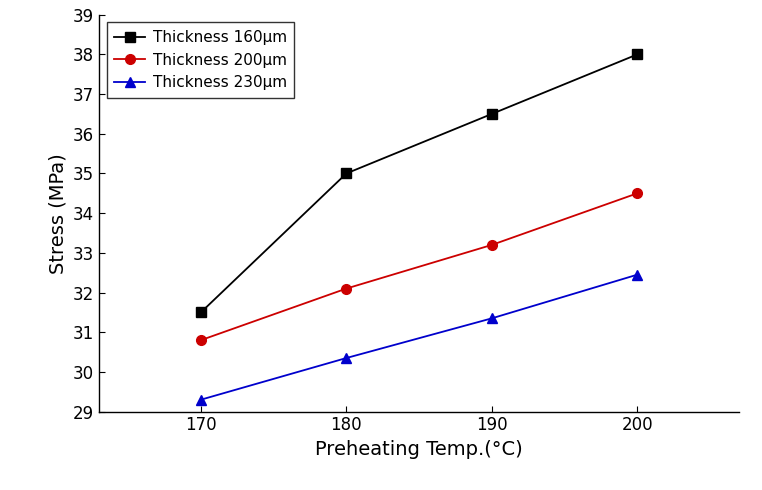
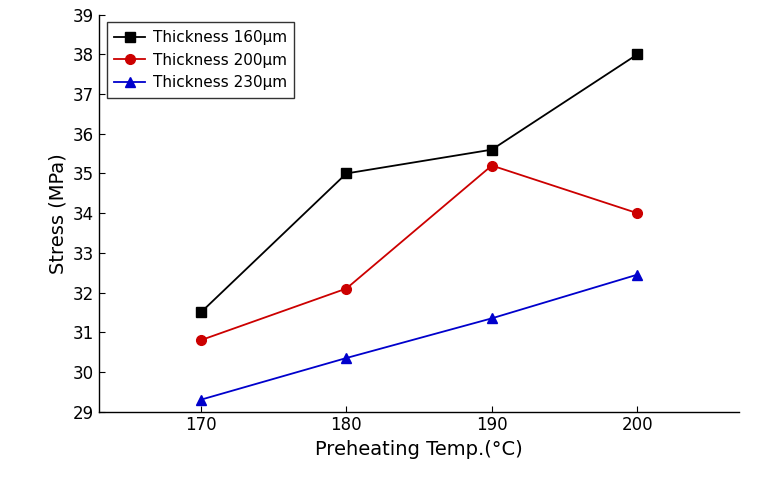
Thickness 160μm/190: 36.5 -> 35.6
Thickness 200μm/190: 33.2 -> 35.2
Thickness 200μm/200: 34.5 -> 34.0
